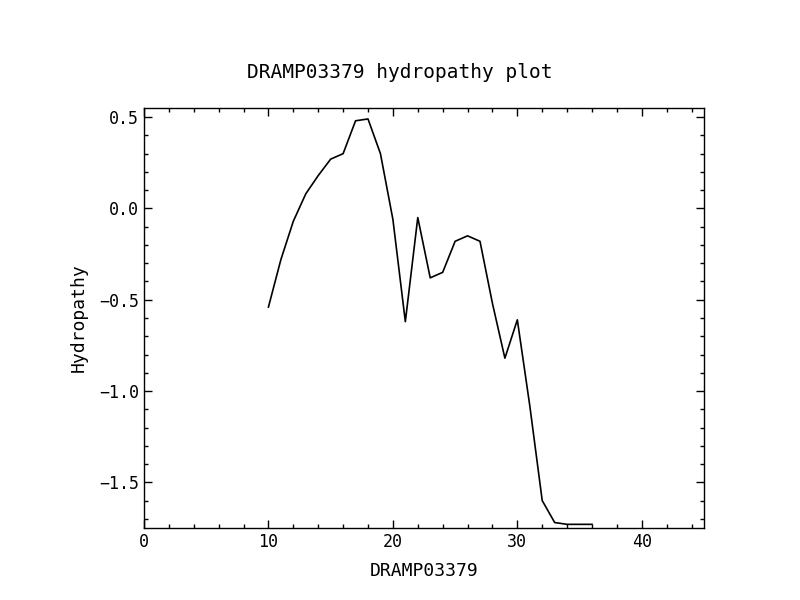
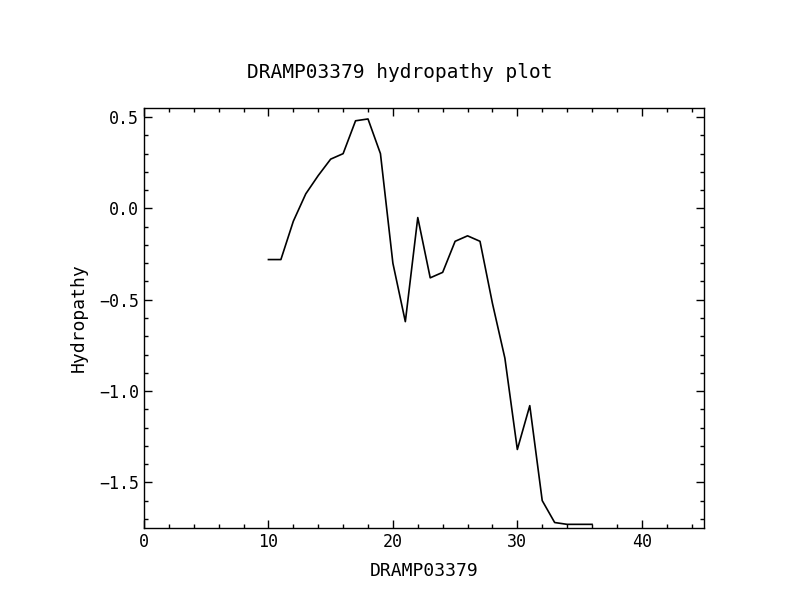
10: -0.54 -> -0.28
20: -0.06 -> -0.30
30: -0.61 -> -1.32
